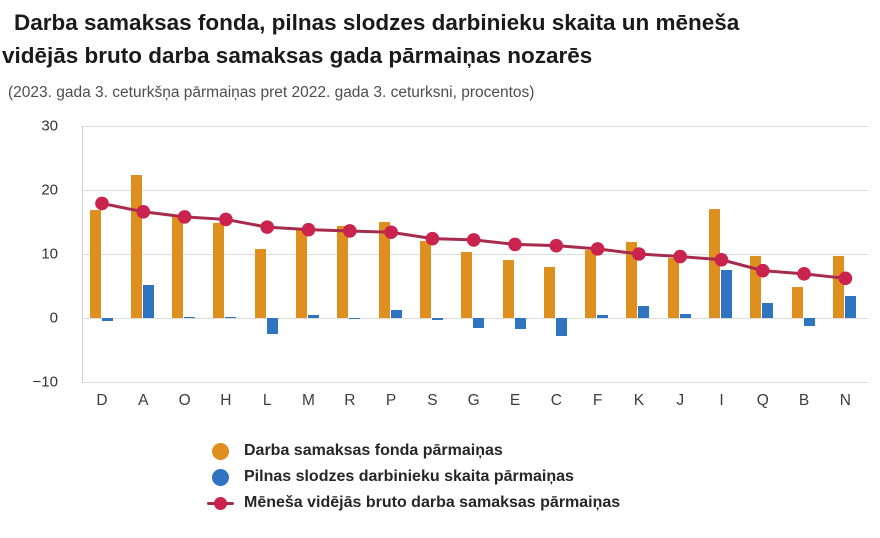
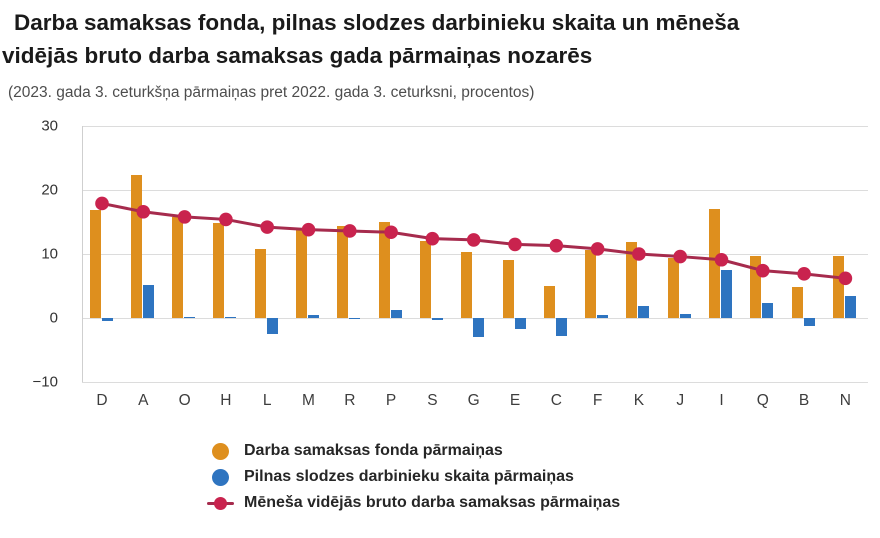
Pilnas slodzes darbinieku skaita pārmaiņas/G: -2 -> -3
Darba samaksas fonda pārmaiņas/C: 8 -> 5
